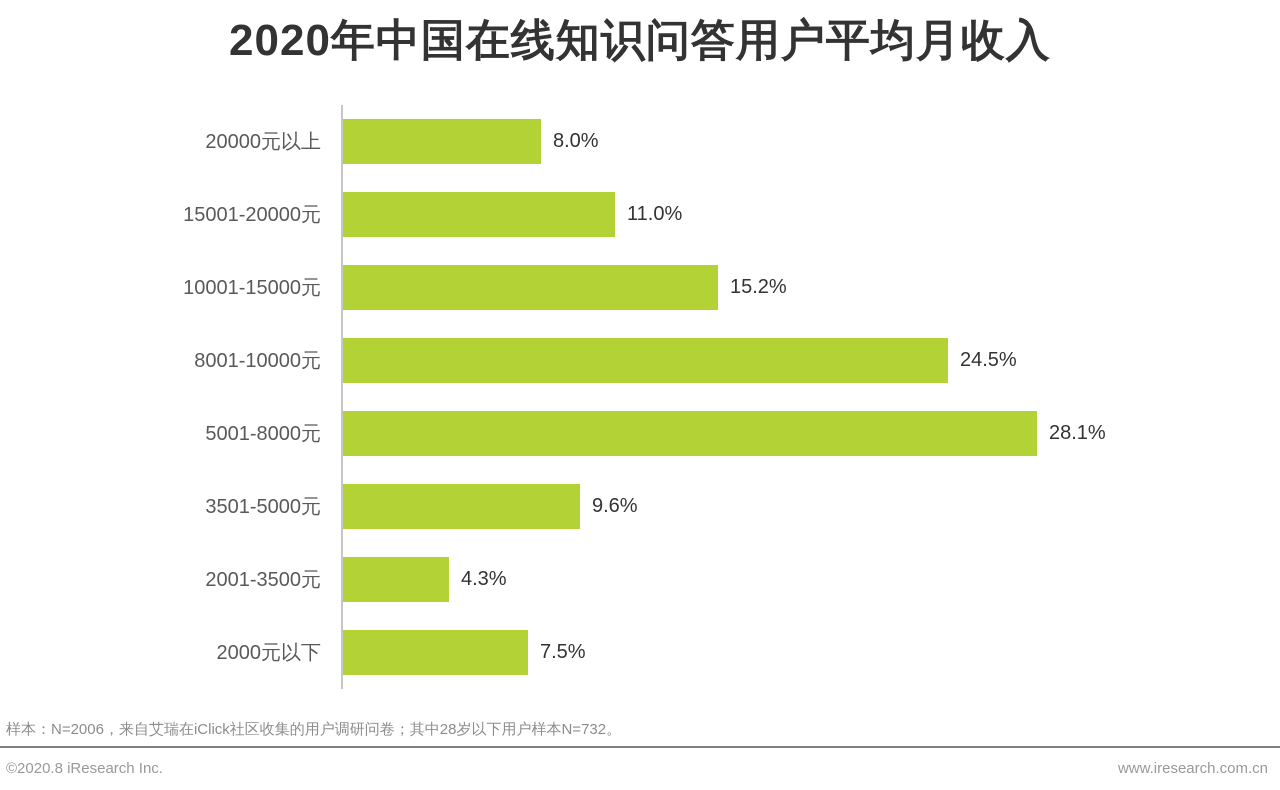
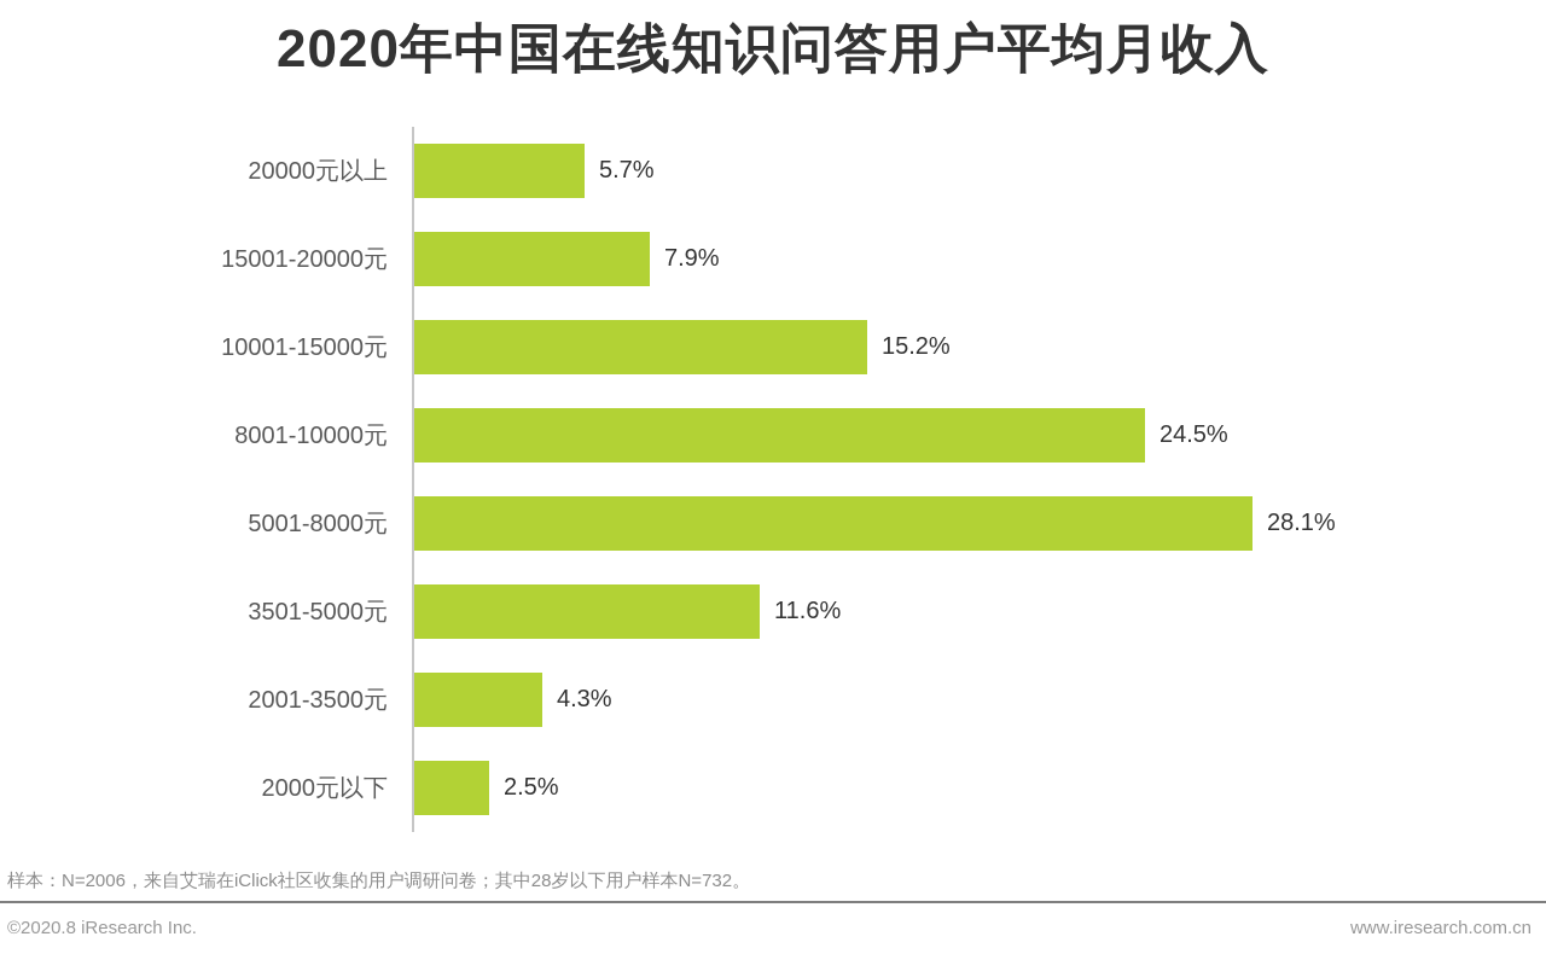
20000元以上: 8.0% -> 5.7%
15001-20000元: 11.0% -> 7.9%
3501-5000元: 9.6% -> 11.6%
2000元以下: 7.5% -> 2.5%
